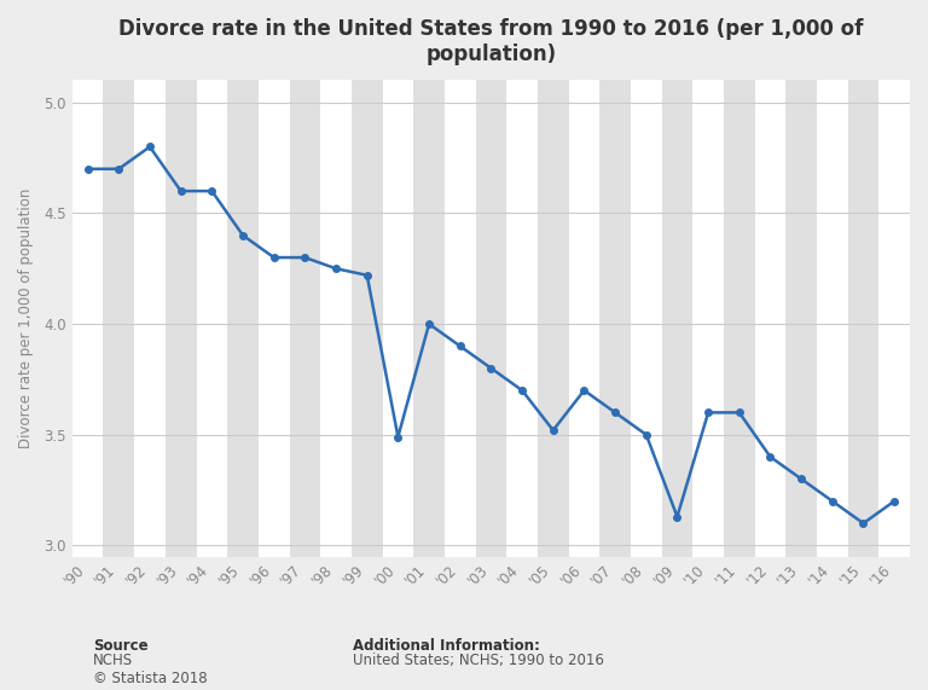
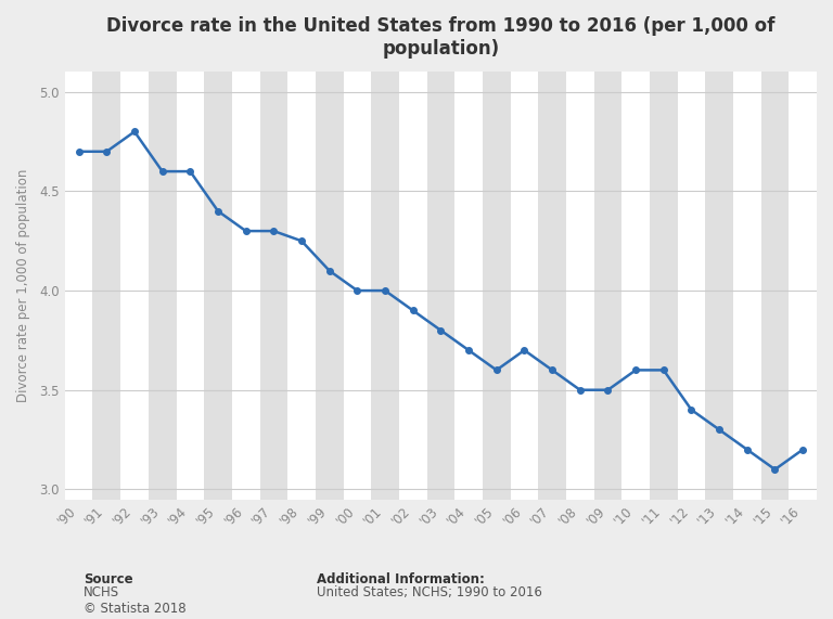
'99: 4.22 -> 4.10
'00: 3.49 -> 4.00
'05: 3.52 -> 3.60
'09: 3.13 -> 3.50
